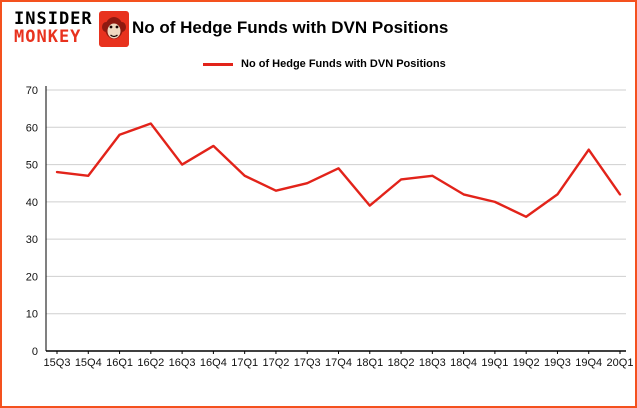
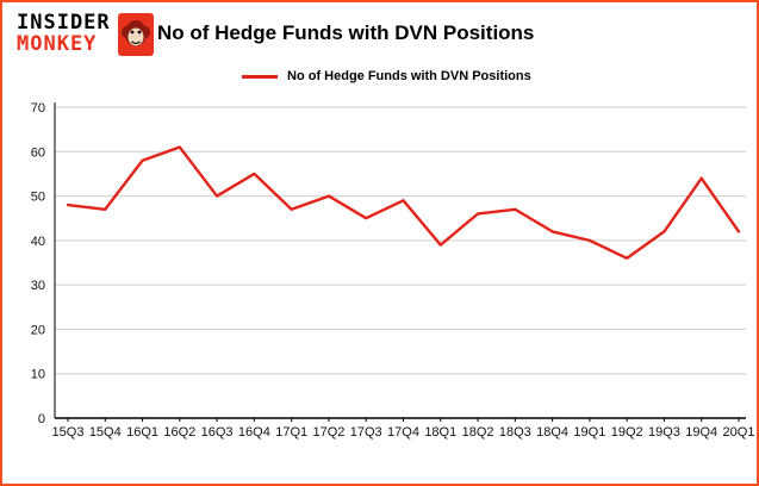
17Q2: 43 -> 50
